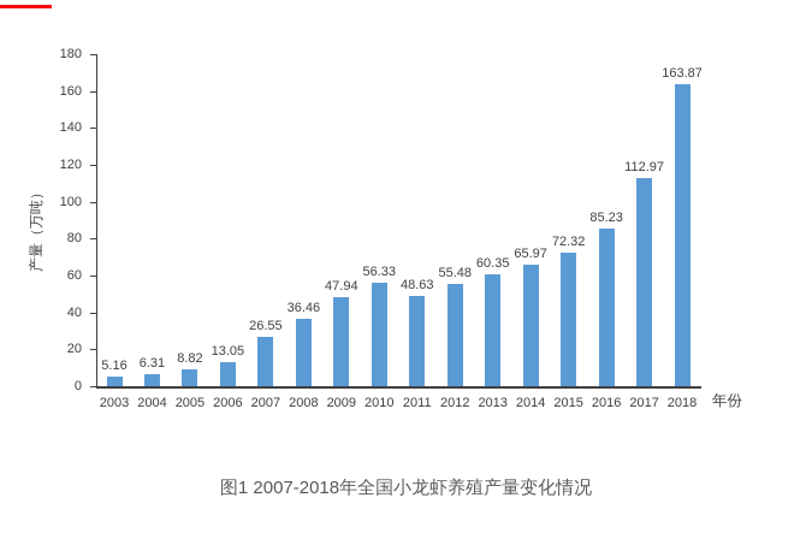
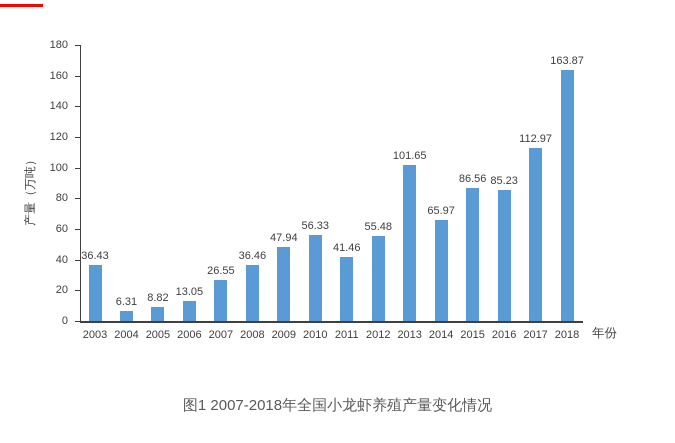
2003: 5.16 -> 36.43
2011: 48.63 -> 41.46
2013: 60.35 -> 101.65
2015: 72.32 -> 86.56
